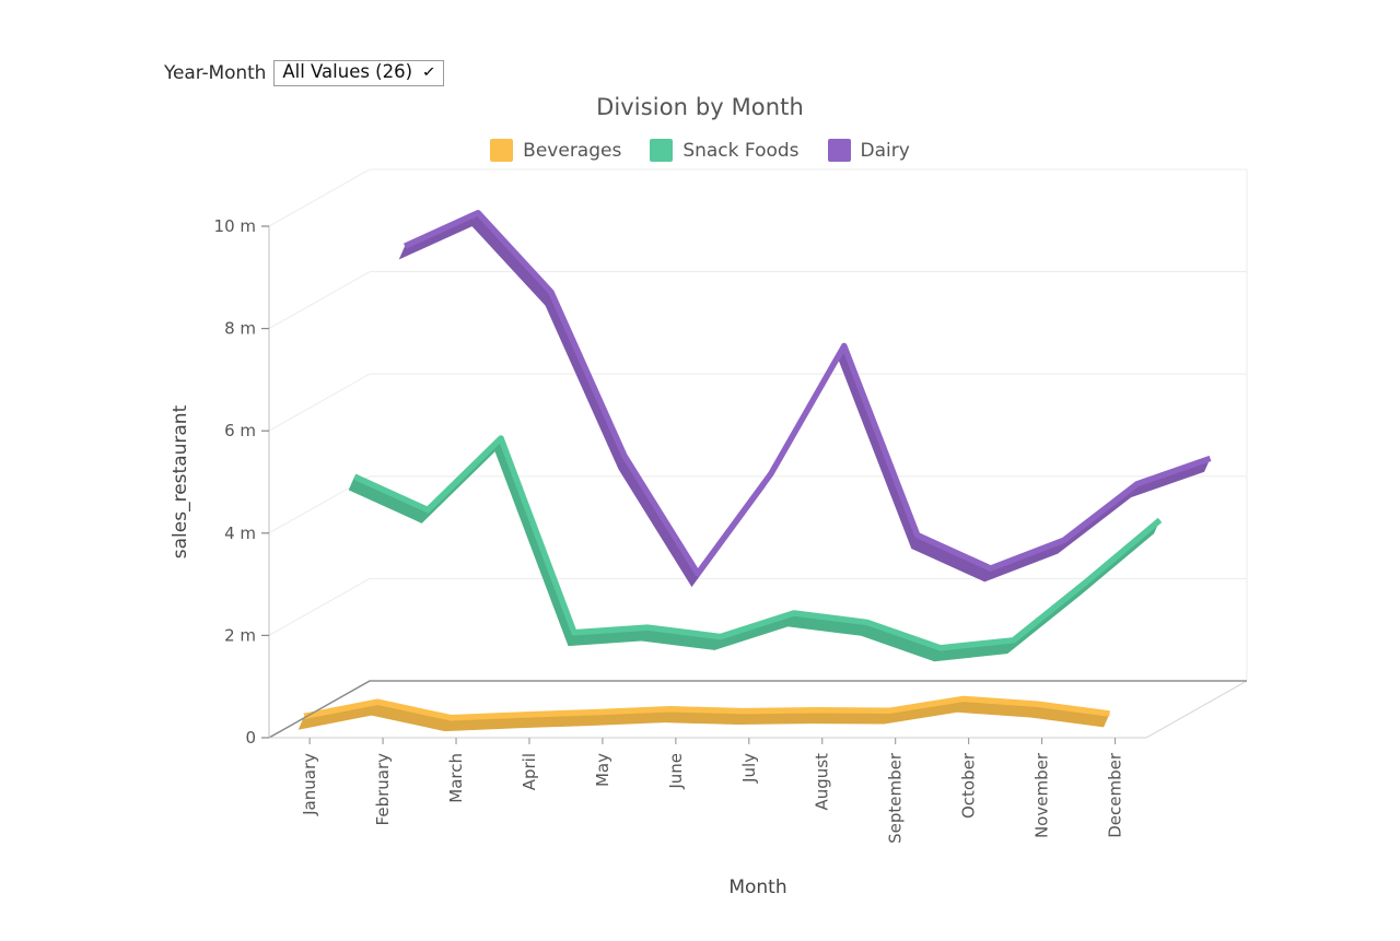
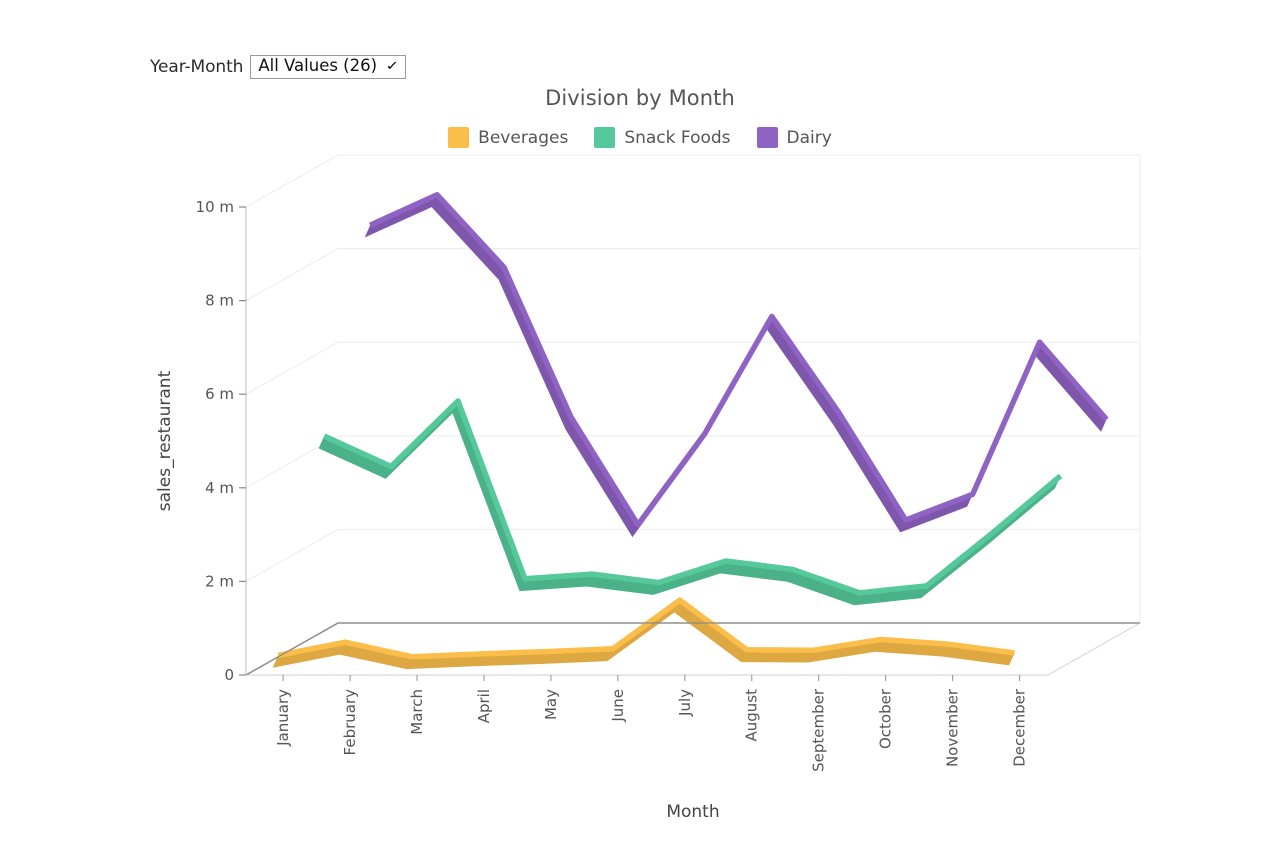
Beverages/July: 0.5m -> 1.6m
Dairy/August: 2.8m -> 4.5m
Dairy/November: 3.8m -> 6.0m
